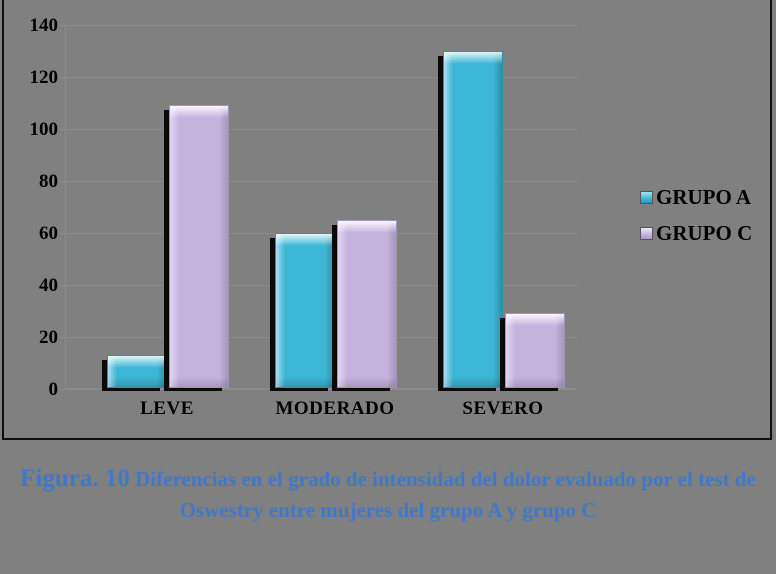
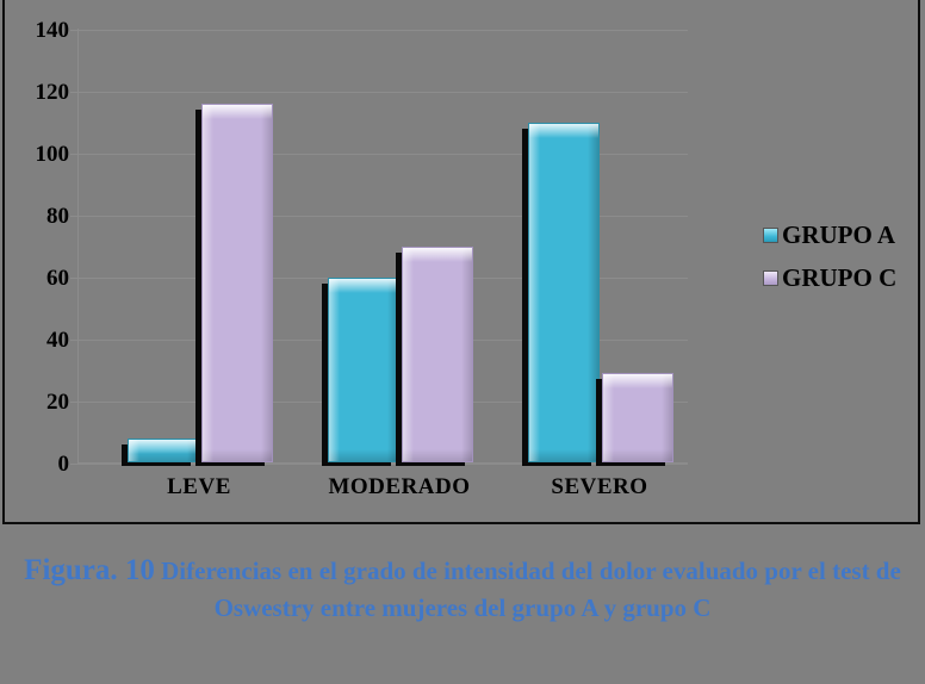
GRUPO A/LEVE: 12 -> 7
GRUPO C/LEVE: 108 -> 115
GRUPO C/MODERADO: 64 -> 69
GRUPO A/SEVERO: 129 -> 109
